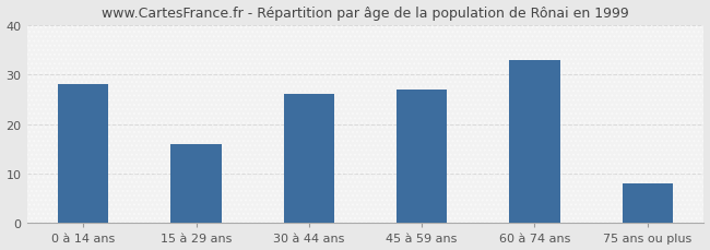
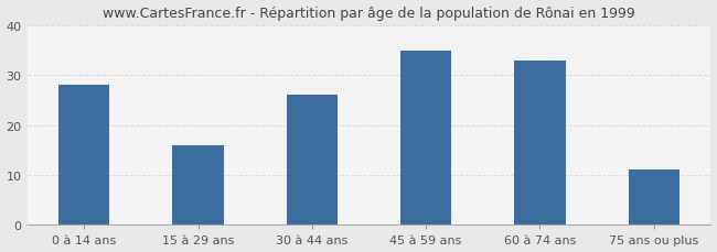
45 à 59 ans: 27 -> 35
75 ans ou plus: 8 -> 11
